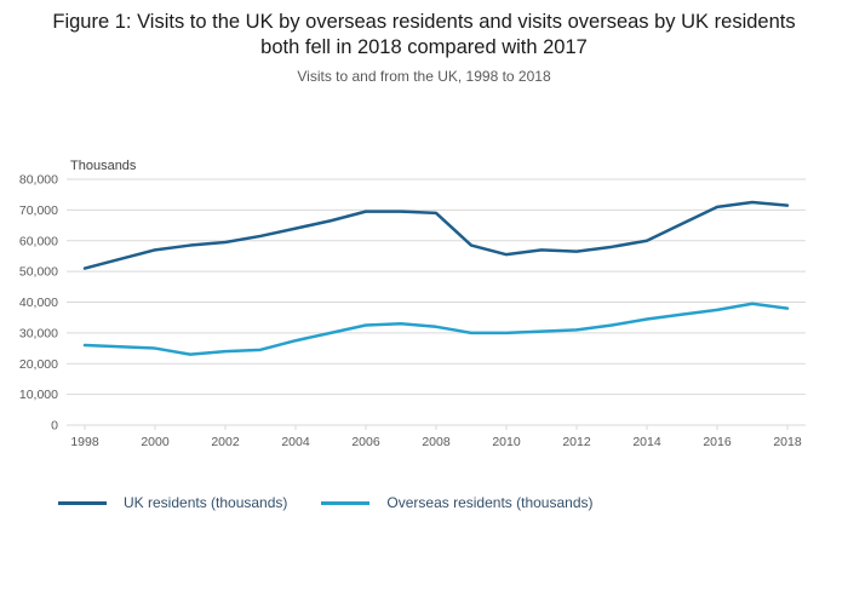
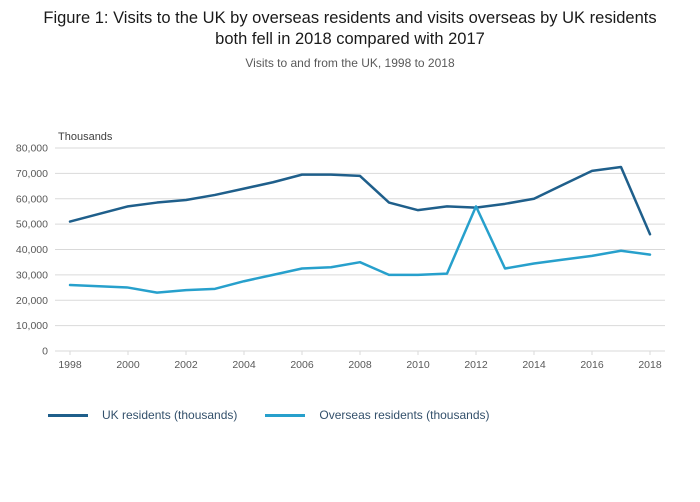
Overseas residents (thousands)/2008: 32000 -> 35000
Overseas residents (thousands)/2012: 31000 -> 57000
UK residents (thousands)/2018: 72000 -> 46000
